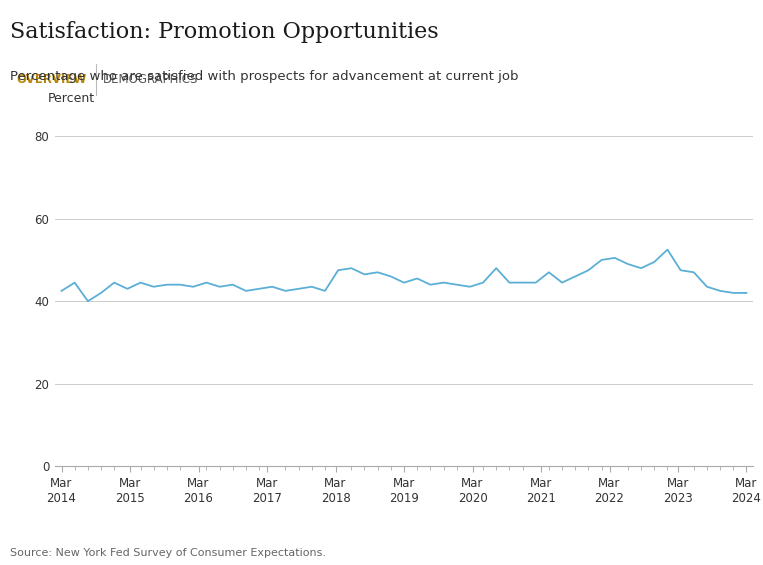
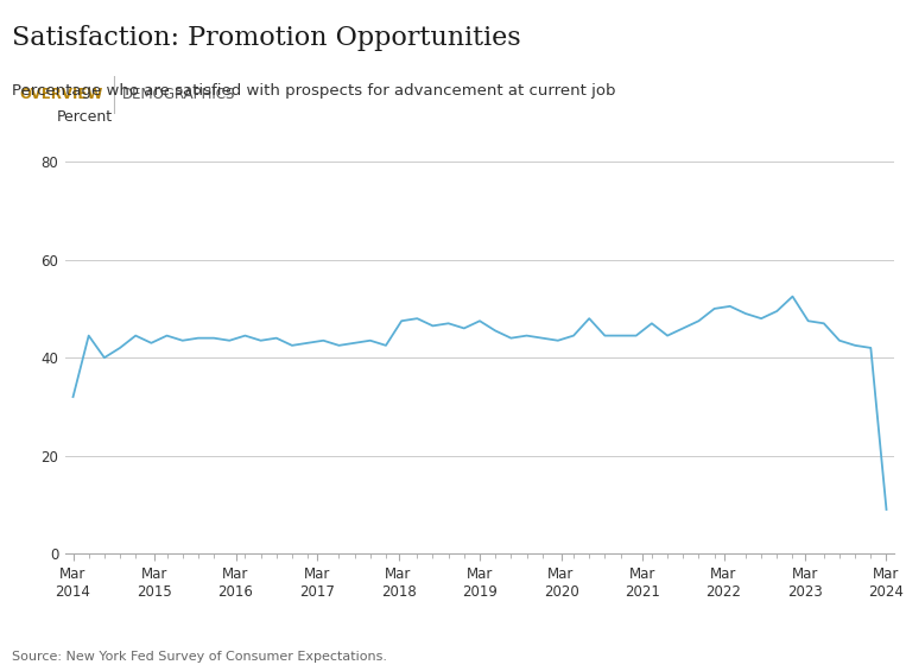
Mar 2014: 42.5 -> 32.0
Mar 2019: 44.5 -> 47.5
Mar 2024: 42.0 -> 9.0
